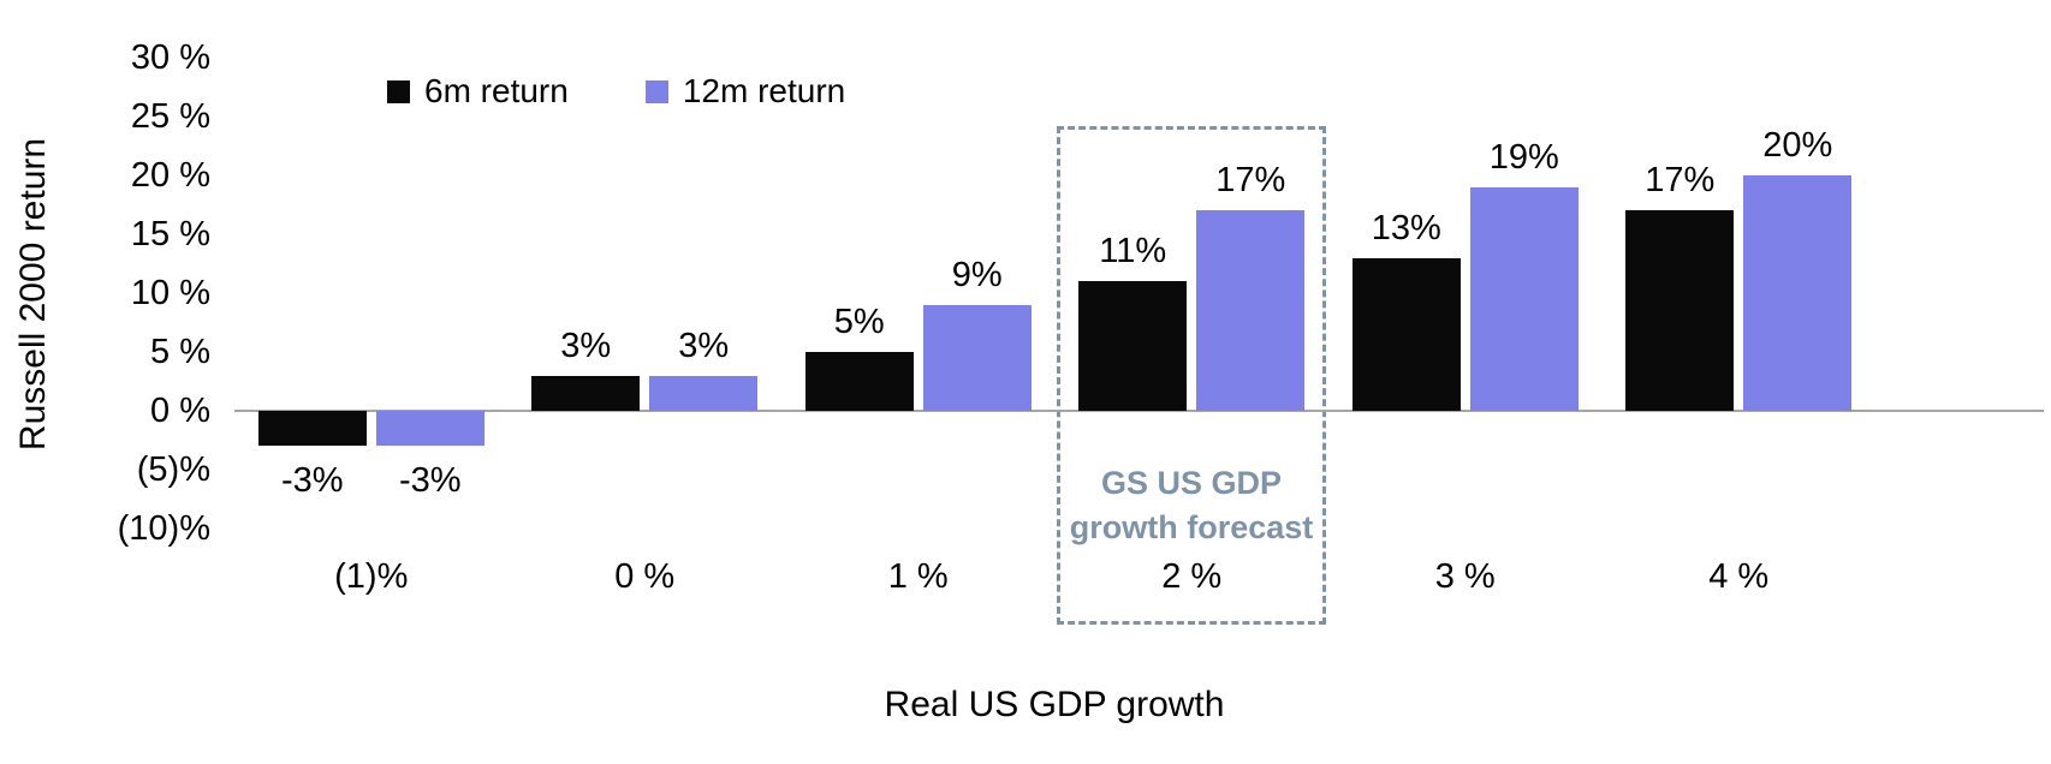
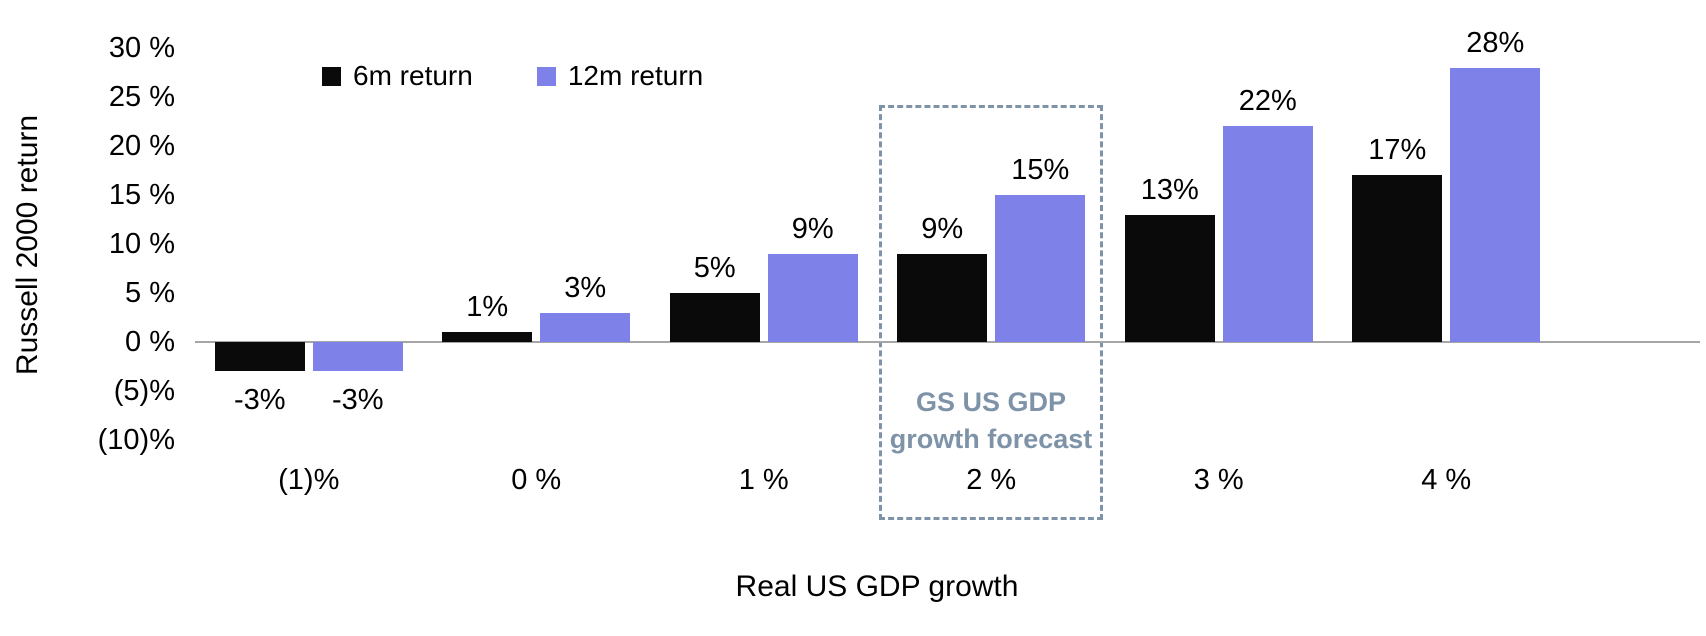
6m return/0 %: 3% -> 1%
6m return/2 %: 11% -> 9%
12m return/2 %: 17% -> 15%
12m return/3 %: 19% -> 22%
12m return/4 %: 20% -> 28%
